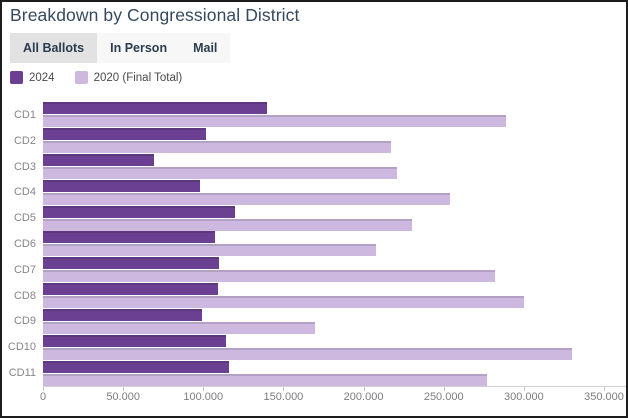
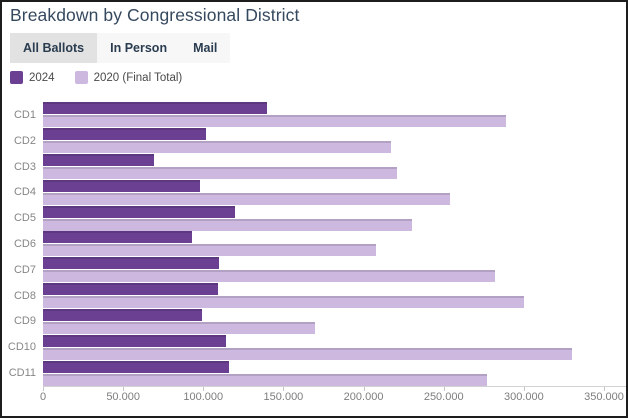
2024/CD6: 107000 -> 93000
